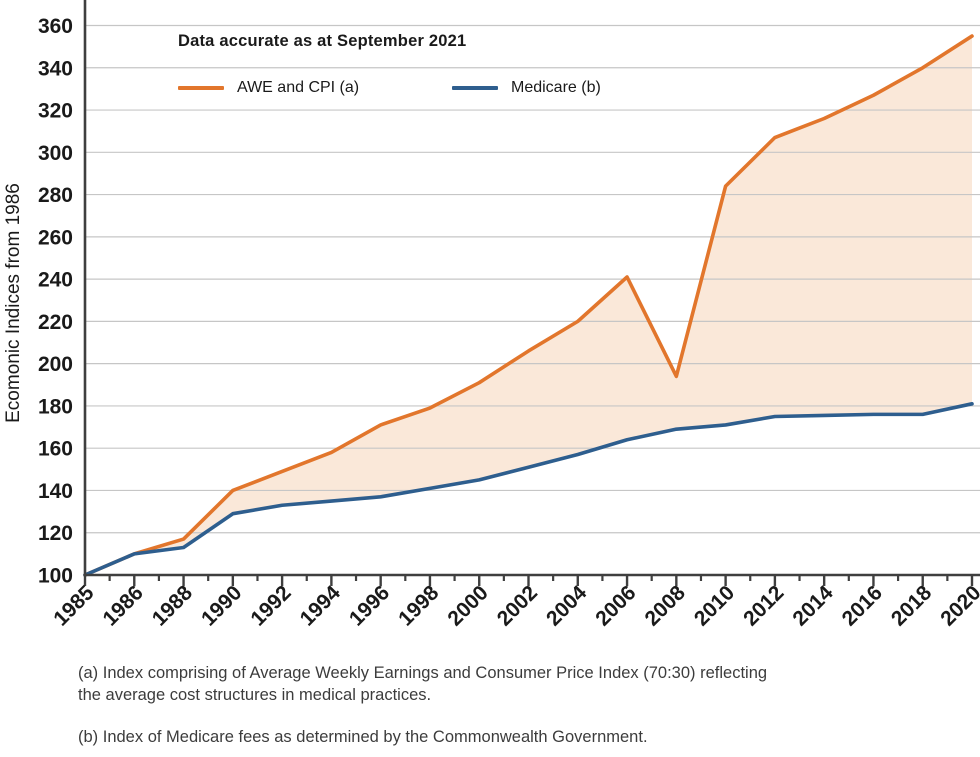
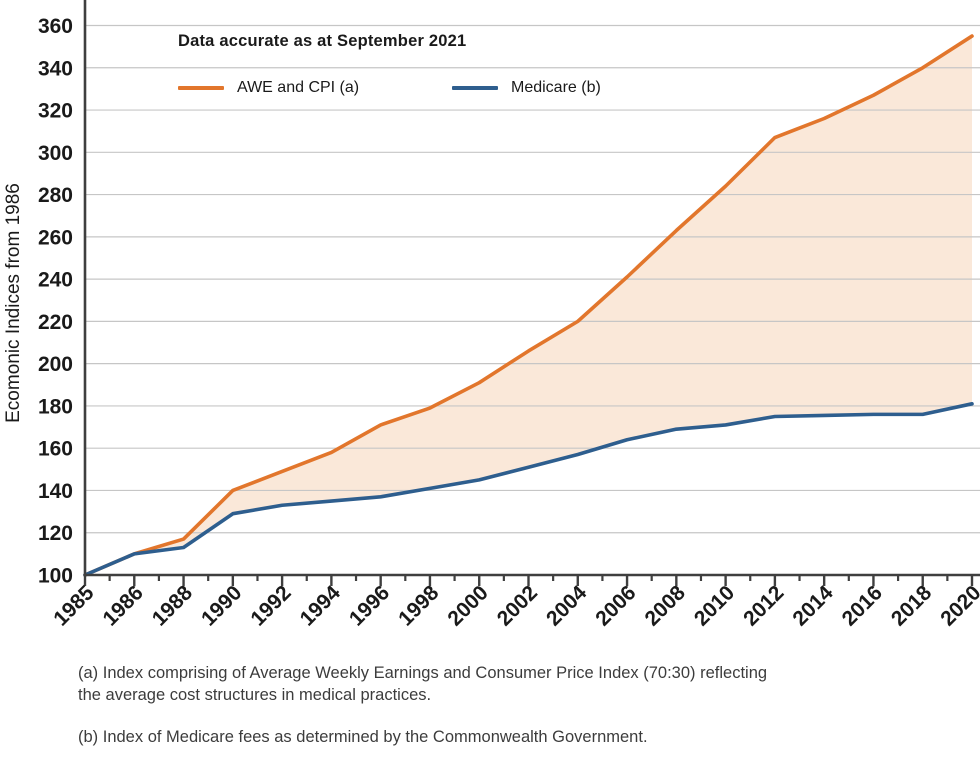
AWE and CPI (a)/2008: 194 -> 263
